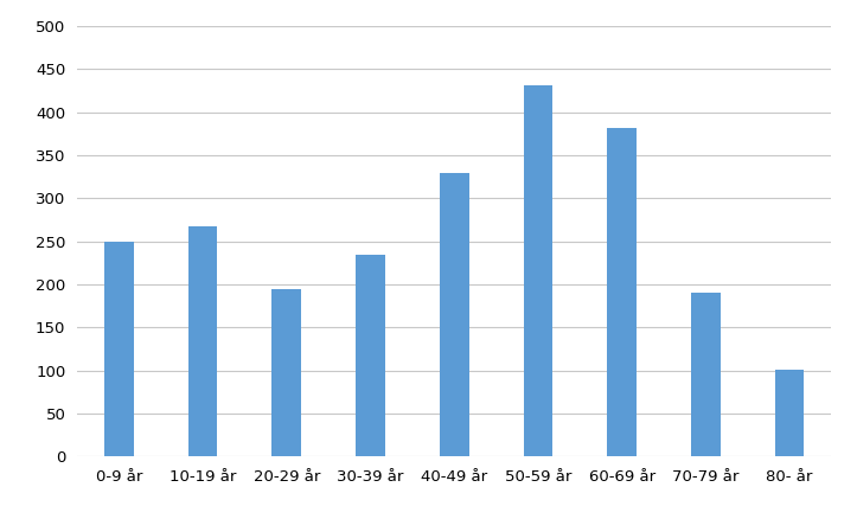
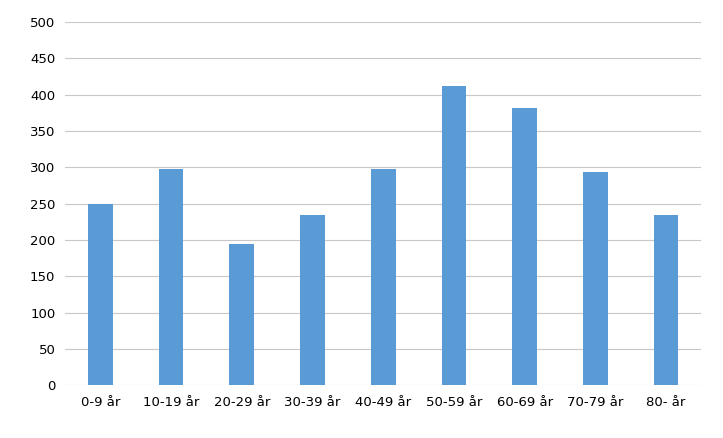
10-19 år: 267 -> 298
40-49 år: 329 -> 298
50-59 år: 431 -> 412
70-79 år: 191 -> 294
80- år: 101 -> 234
